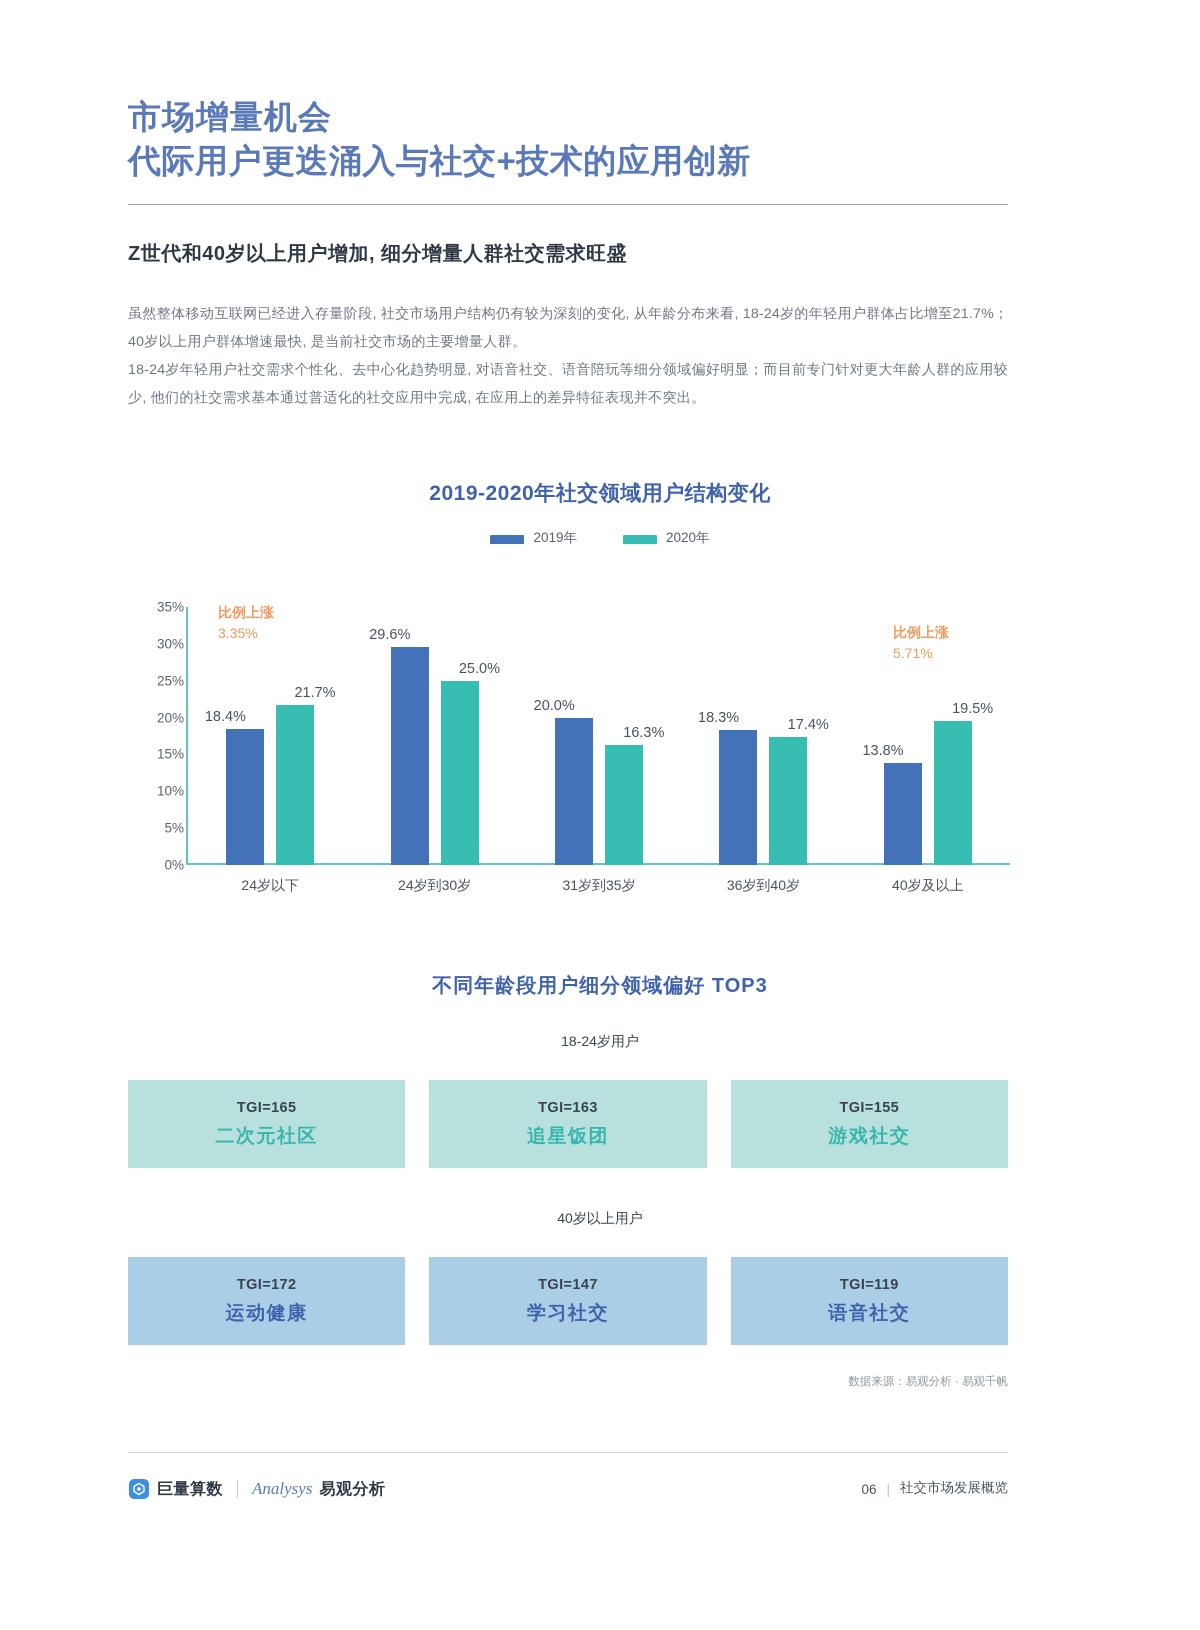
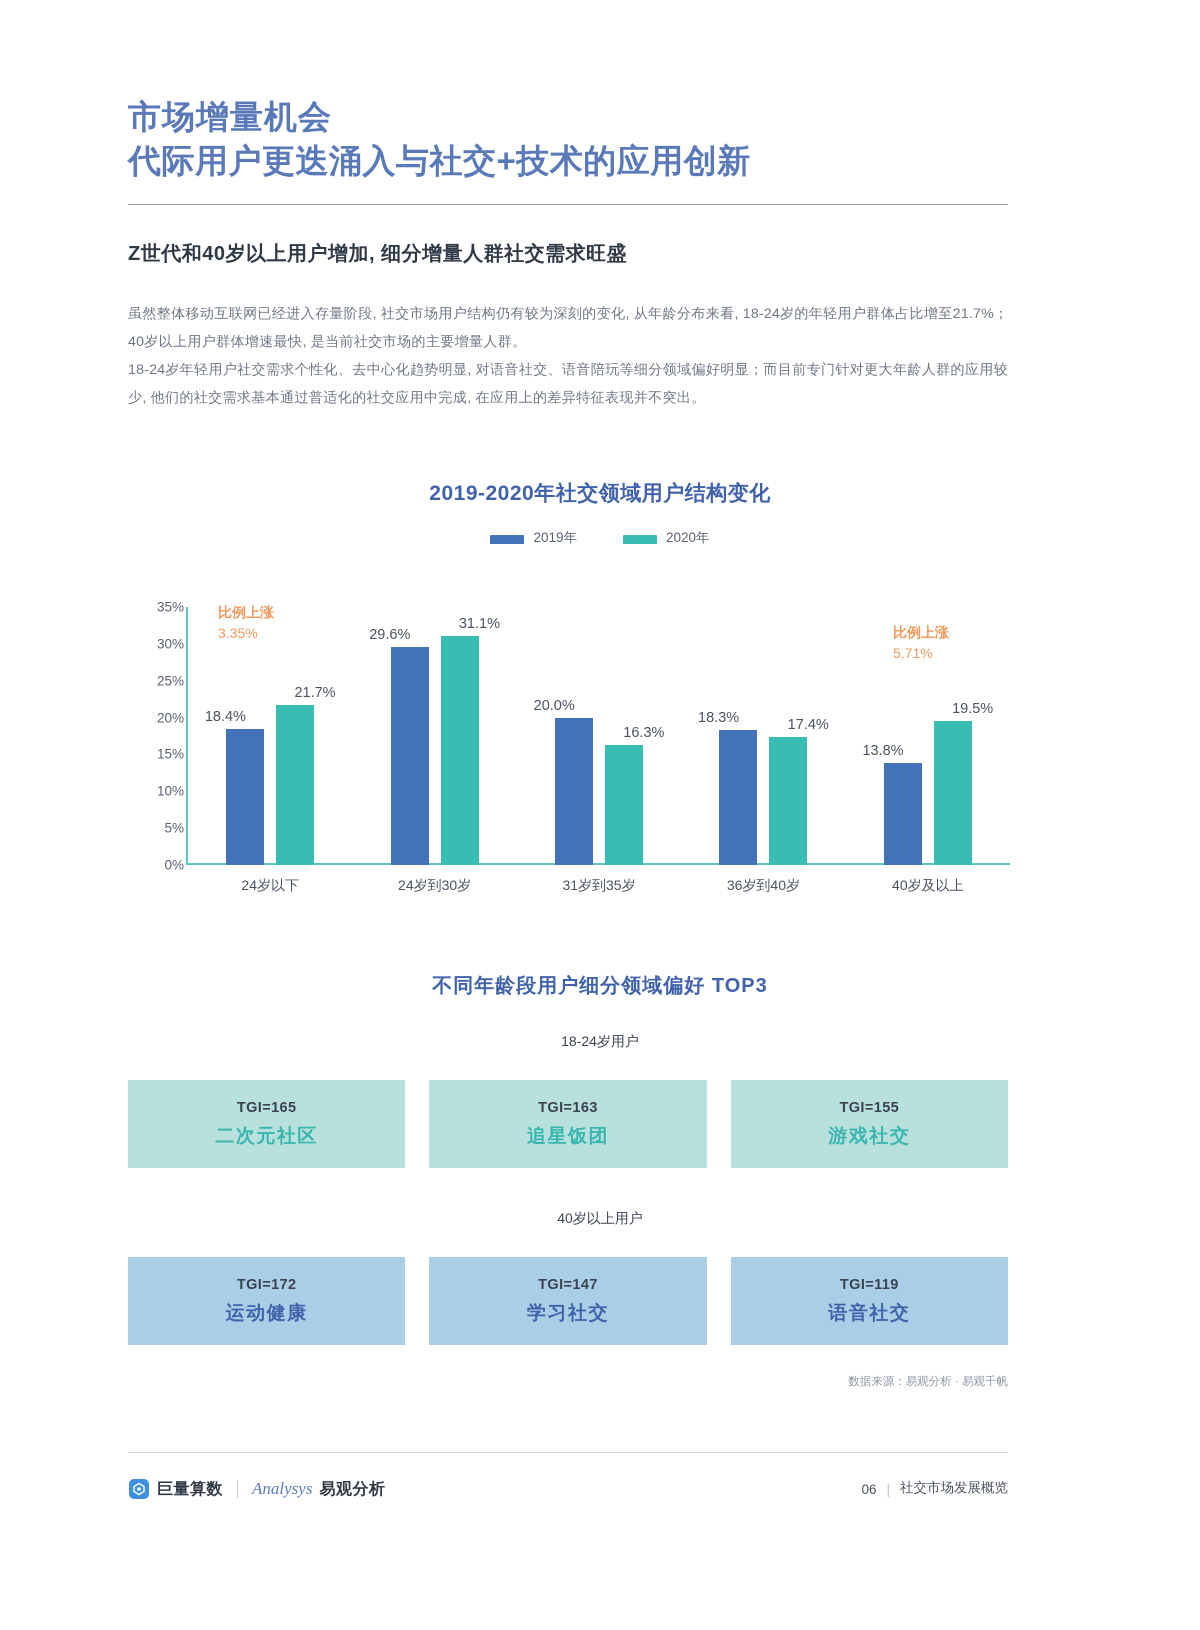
2020年/24岁到30岁: 25.0% -> 31.1%
